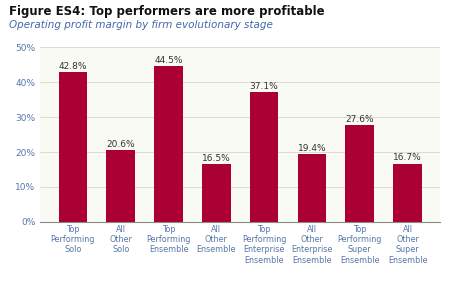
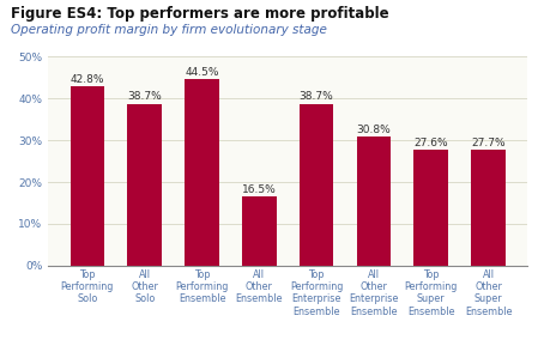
All Other Solo: 20.6% -> 38.7%
Top Performing Enterprise Ensemble: 37.1% -> 38.7%
All Other Enterprise Ensemble: 19.4% -> 30.8%
All Other Super Ensemble: 16.7% -> 27.7%
